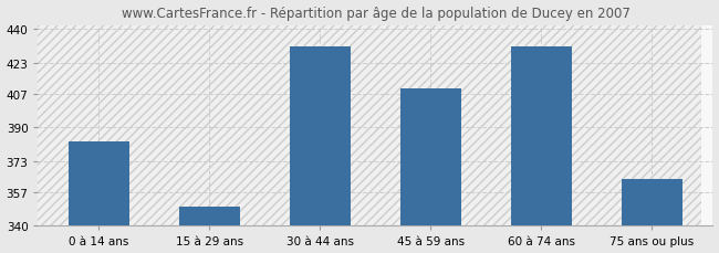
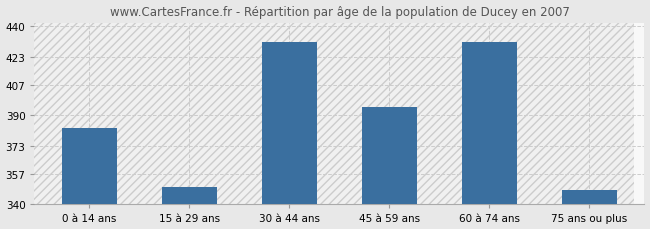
45 à 59 ans: 410 -> 395
75 ans ou plus: 364 -> 348
